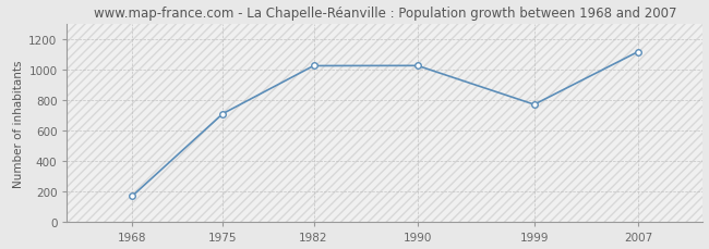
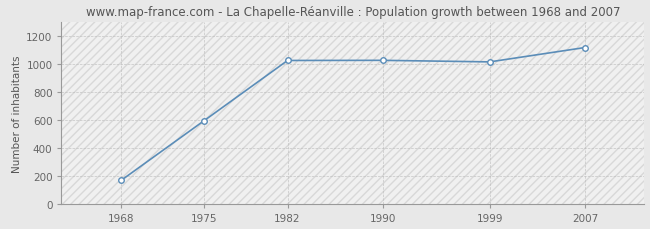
1975: 710 -> 600
1999: 770 -> 1010
